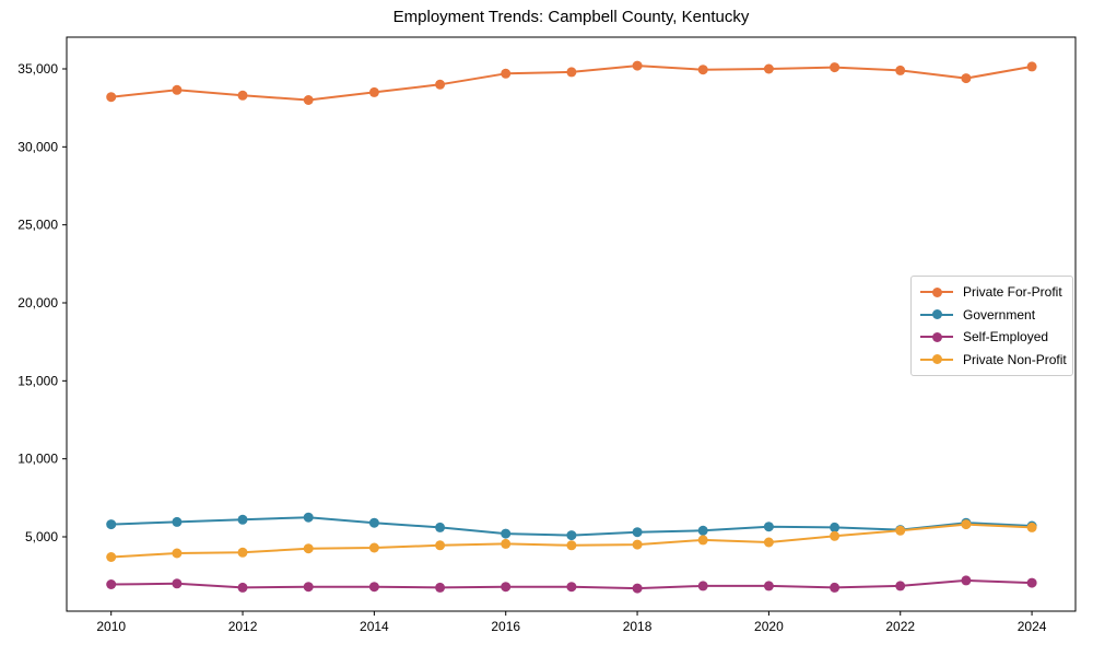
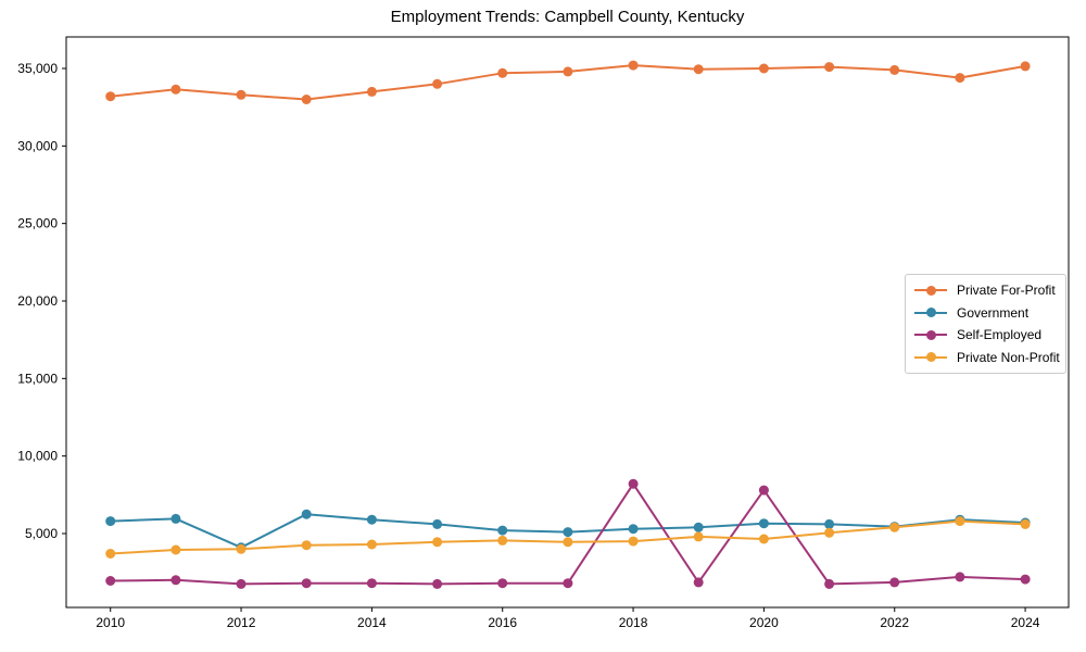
Government/2012: 6100 -> 4100
Self-Employed/2018: 1700 -> 8200
Self-Employed/2020: 1800 -> 7800
